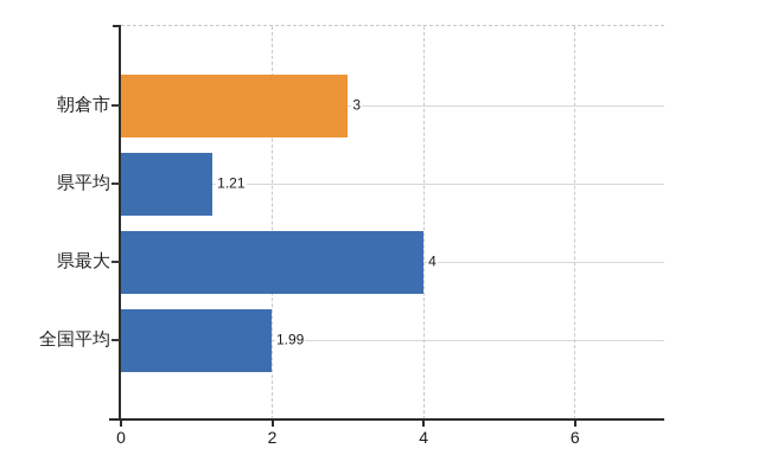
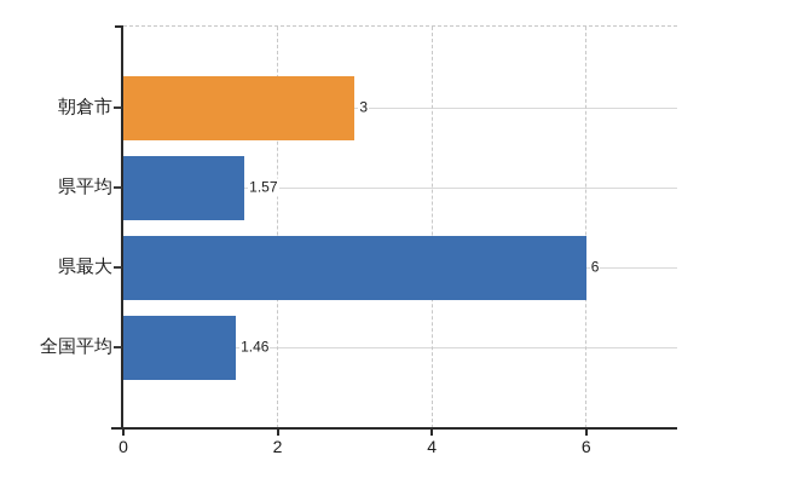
県平均: 1.21 -> 1.57
県最大: 4 -> 6
全国平均: 1.99 -> 1.46
